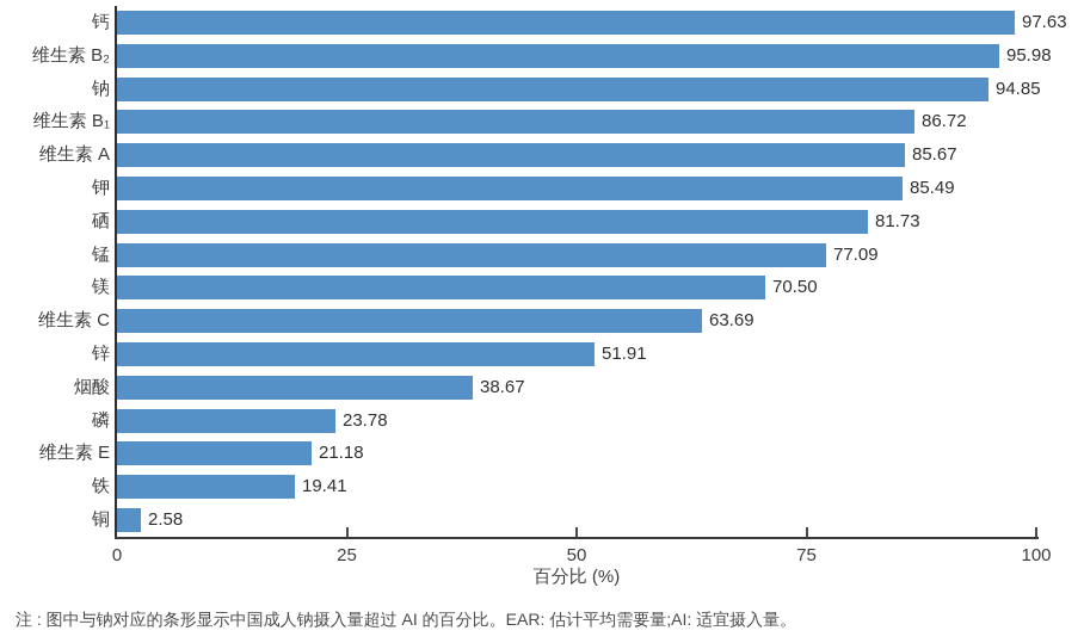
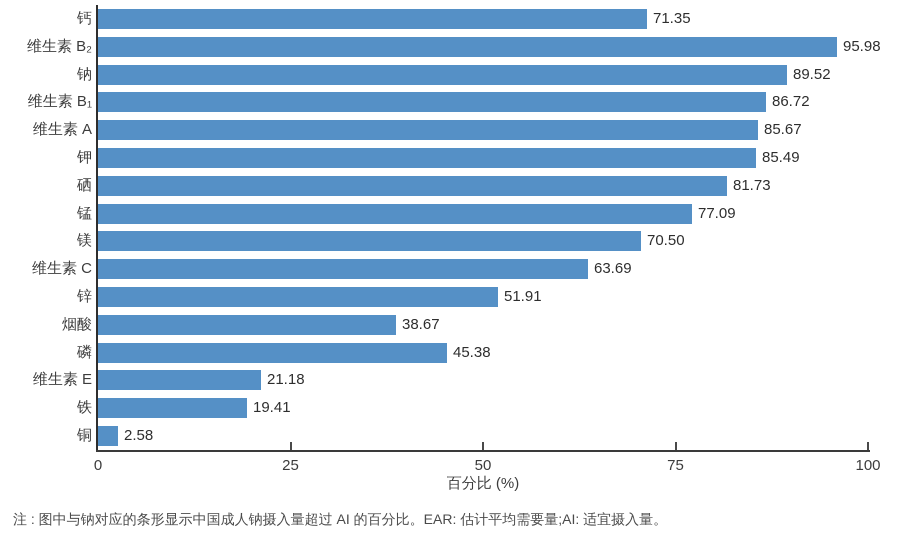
钙: 97.63 -> 71.35
钠: 94.85 -> 89.52
磷: 23.78 -> 45.38
